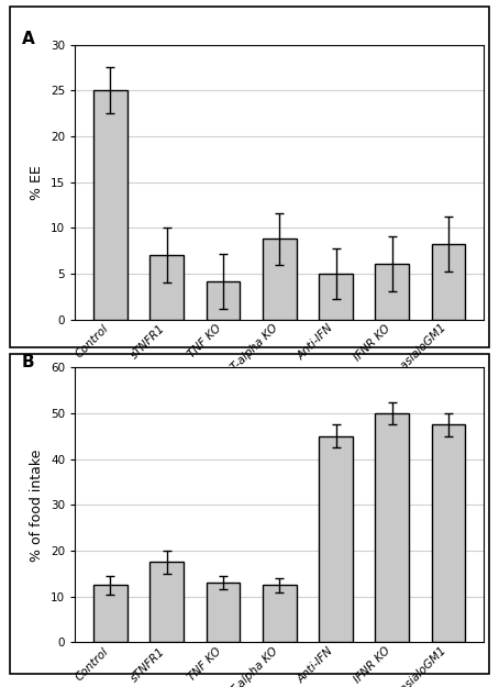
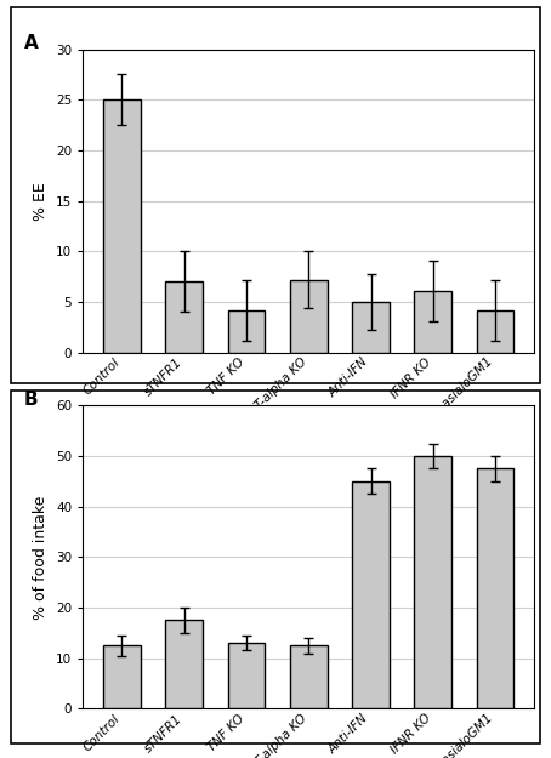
LT-alpha KO: 8.8 -> 7.2
Anti-asialoGM1: 8.2 -> 4.2
